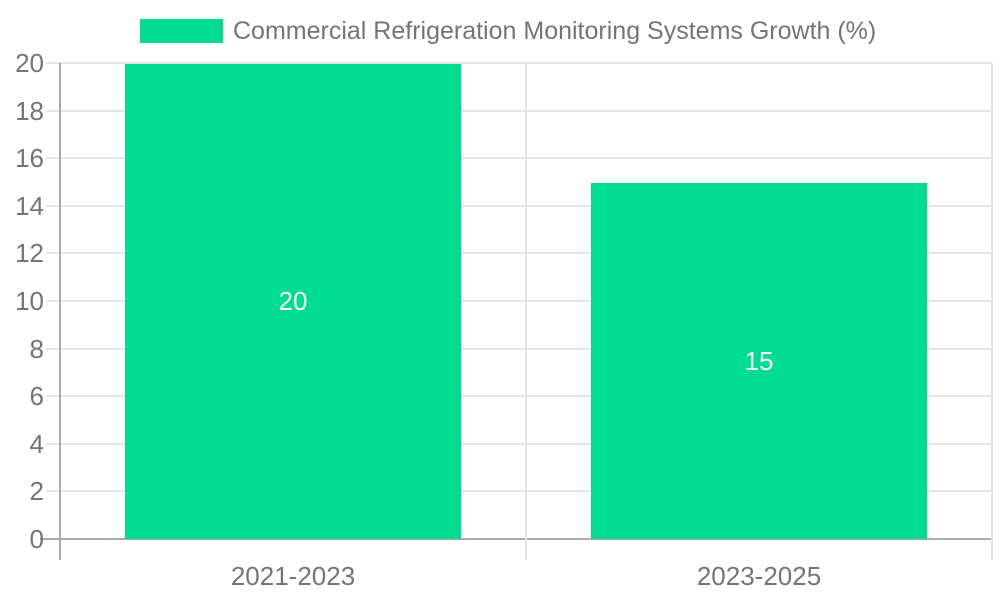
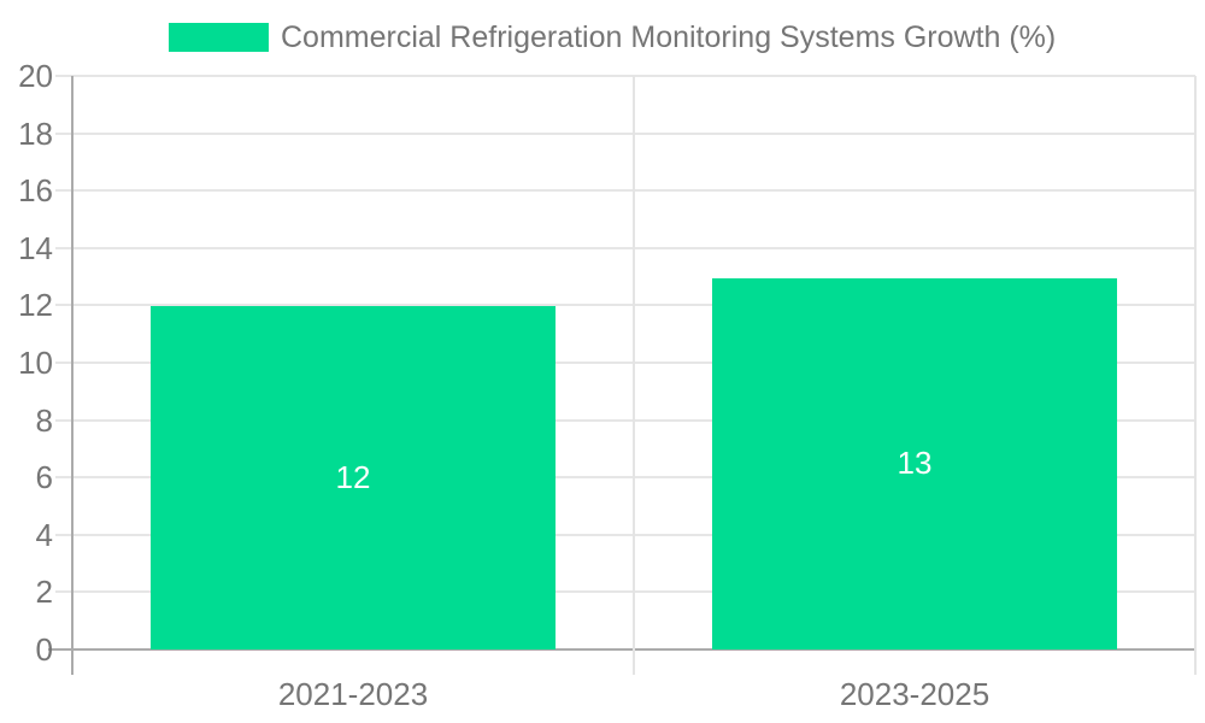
2021-2023: 20 -> 12
2023-2025: 15 -> 13
